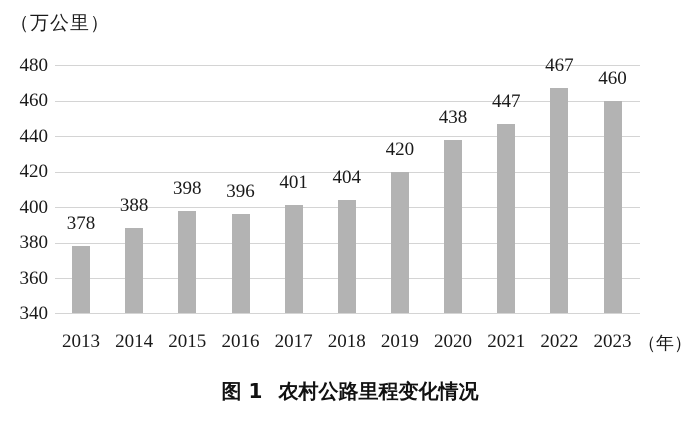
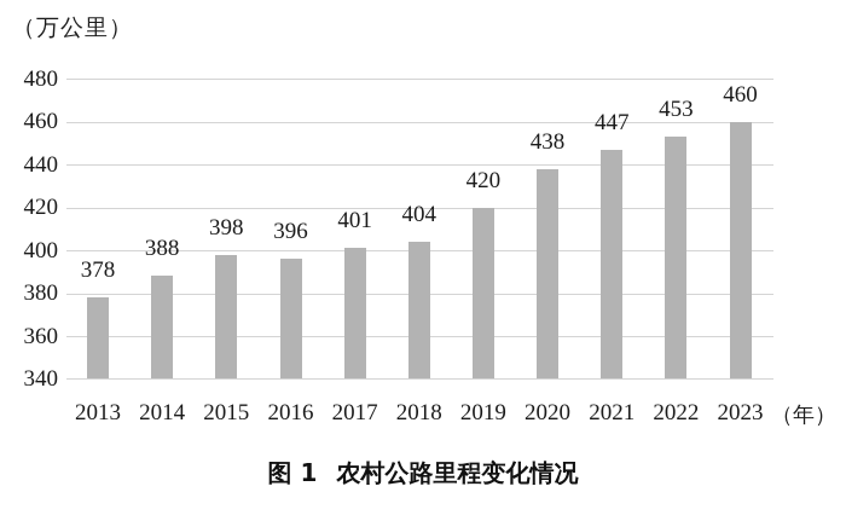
2022: 467 -> 453
